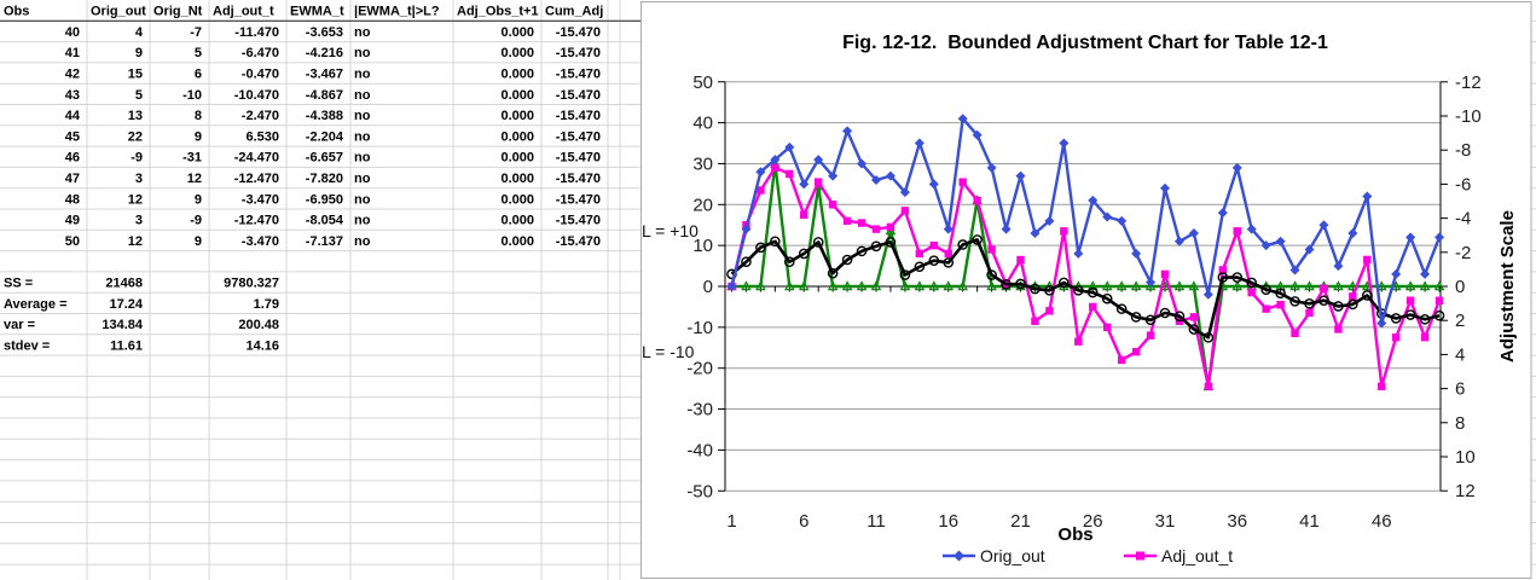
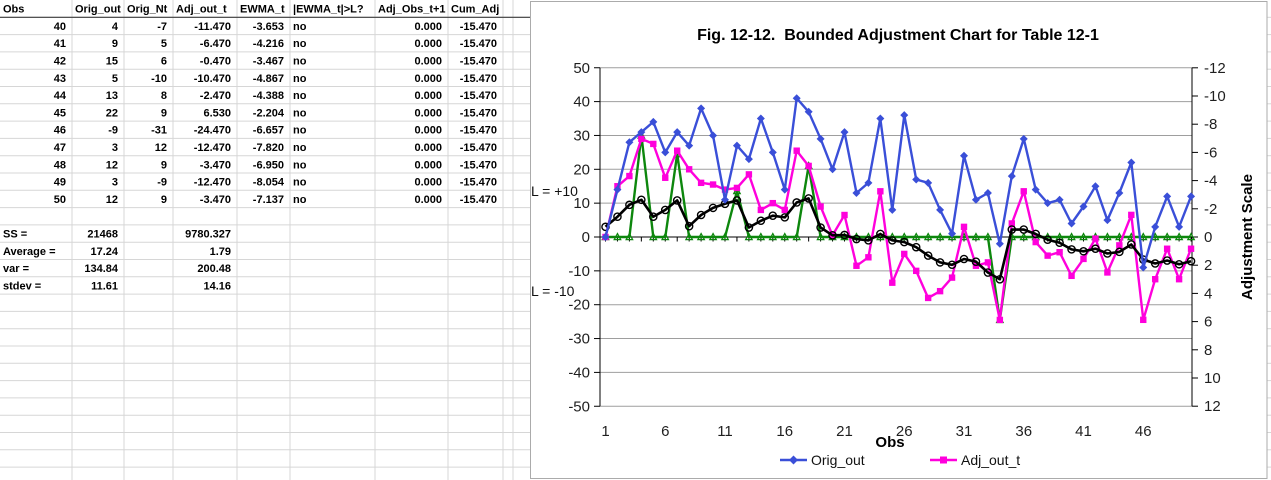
Adj_out_t/3: 24 -> 18
Orig_out/11: 26 -> 11
Orig_out/20: 14 -> 20
Orig_out/21: 27 -> 31
Orig_out/26: 21 -> 36
